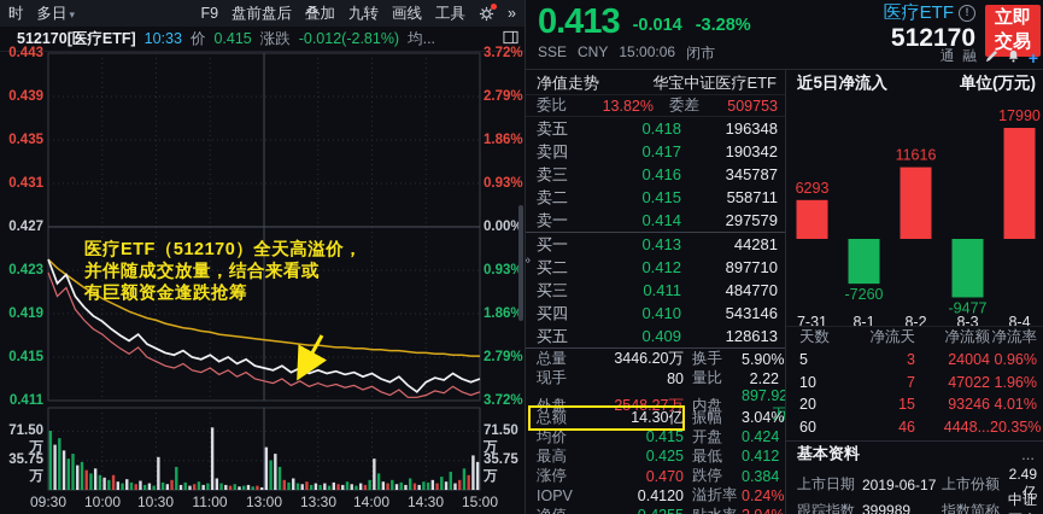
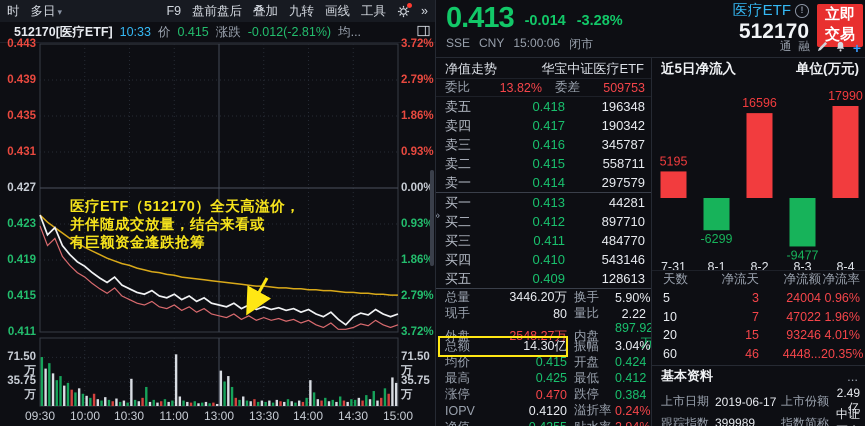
近5日净流入/7-31: 6293 -> 5195
近5日净流入/8-1: -7260 -> -6299
近5日净流入/8-2: 11616 -> 16596
